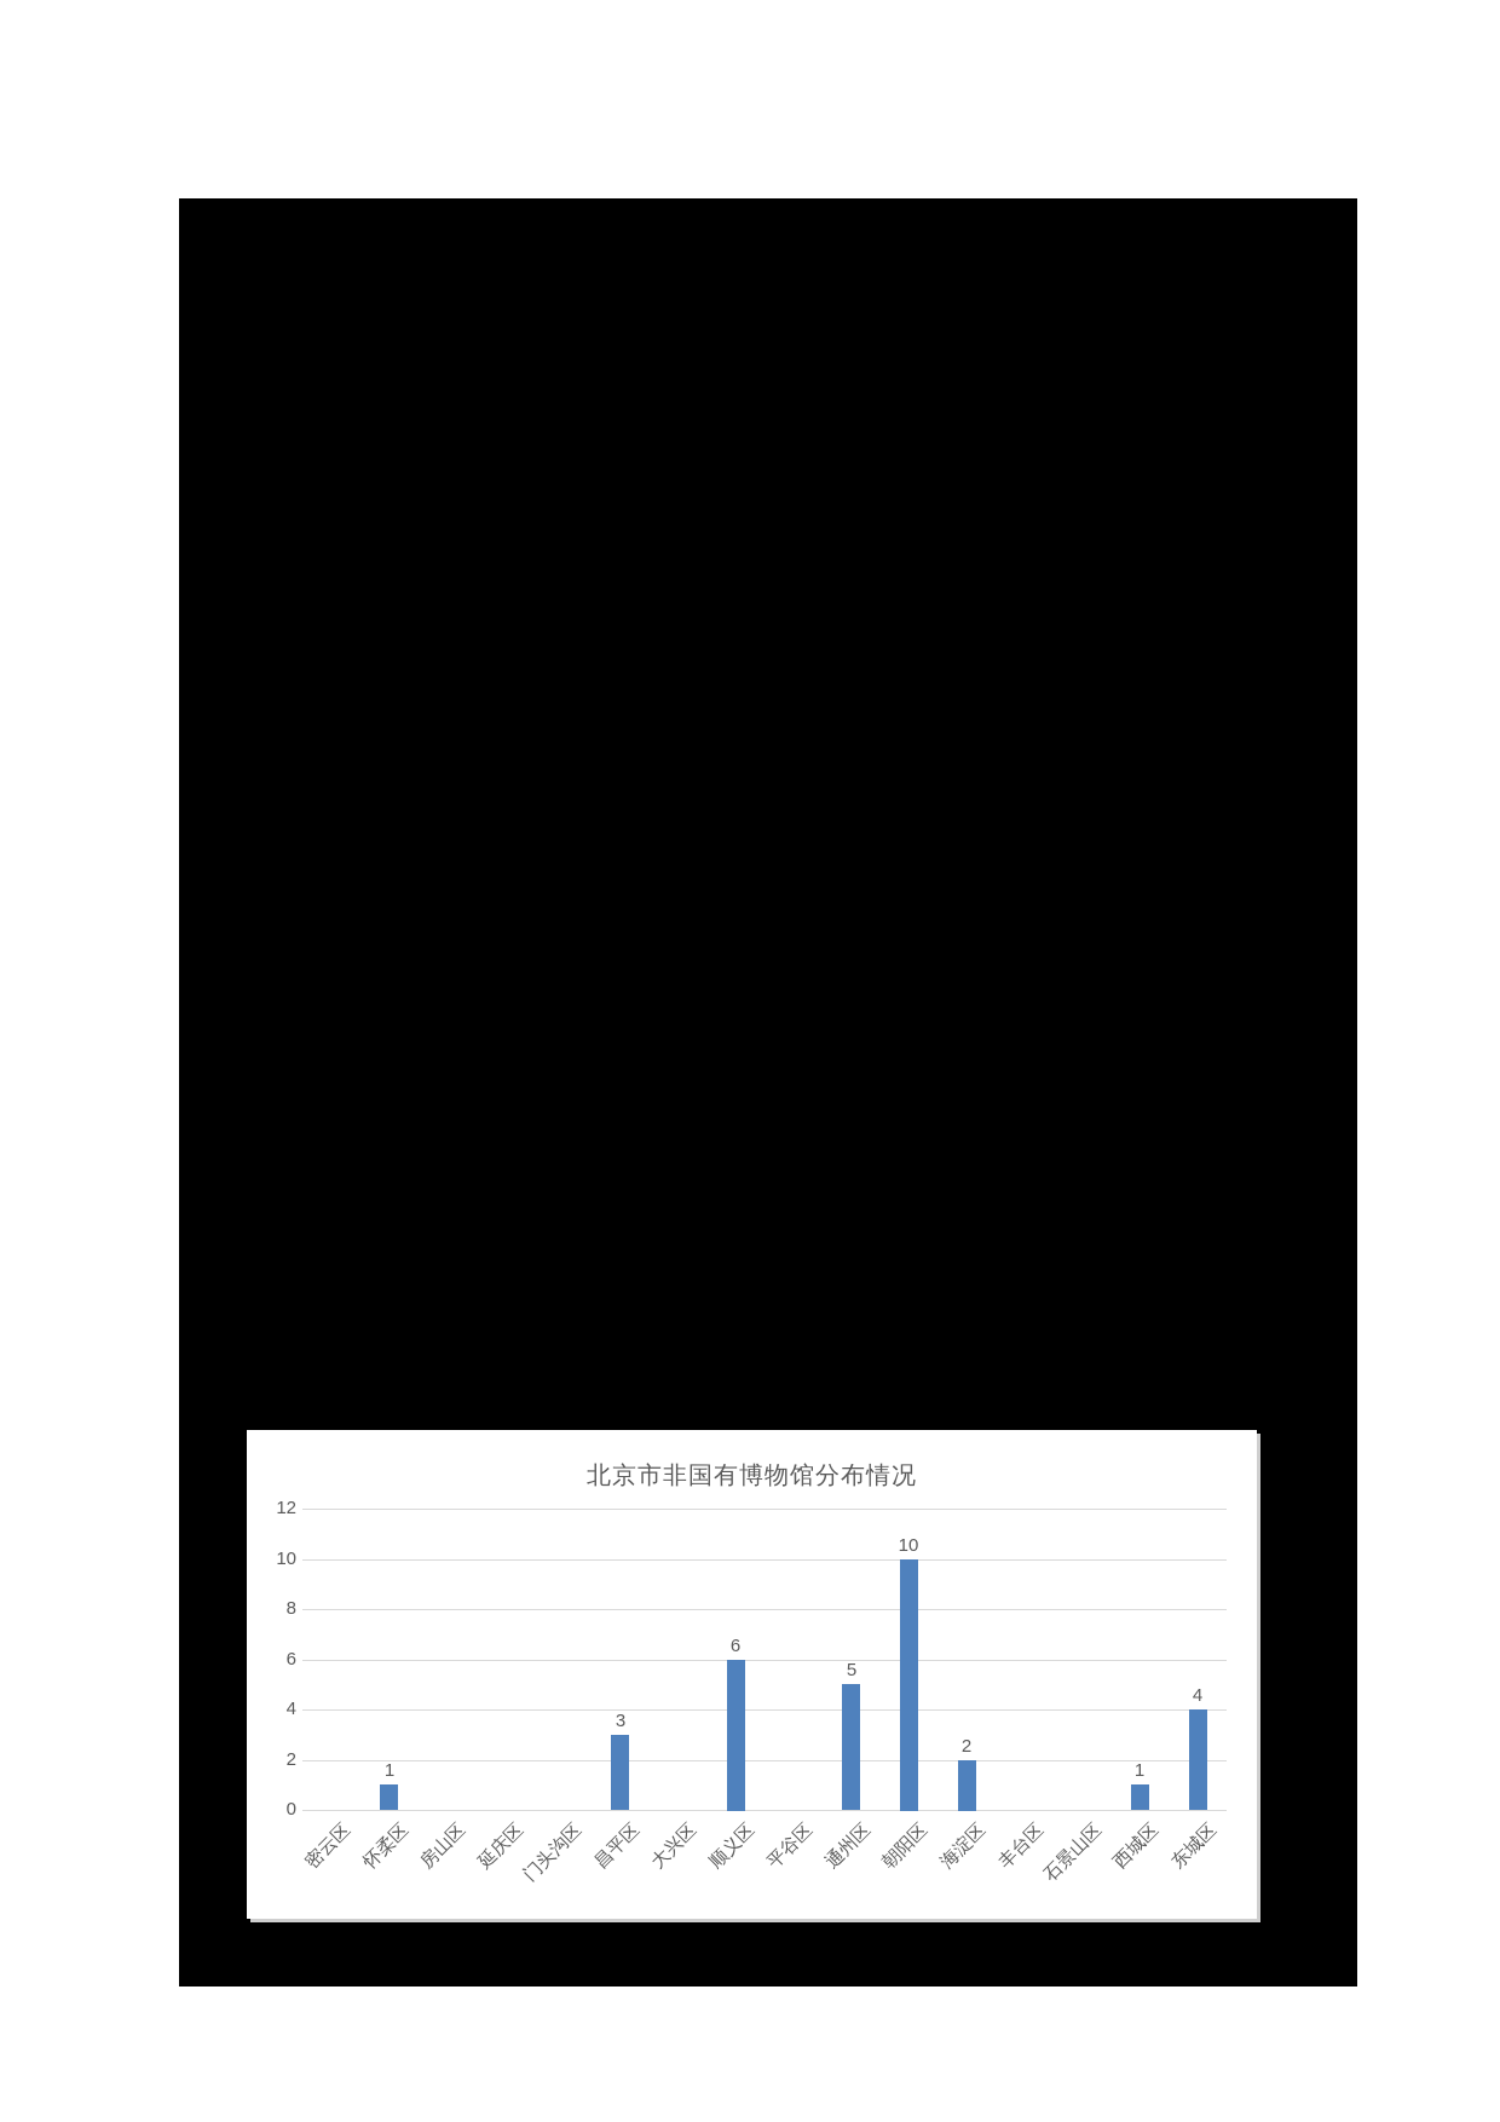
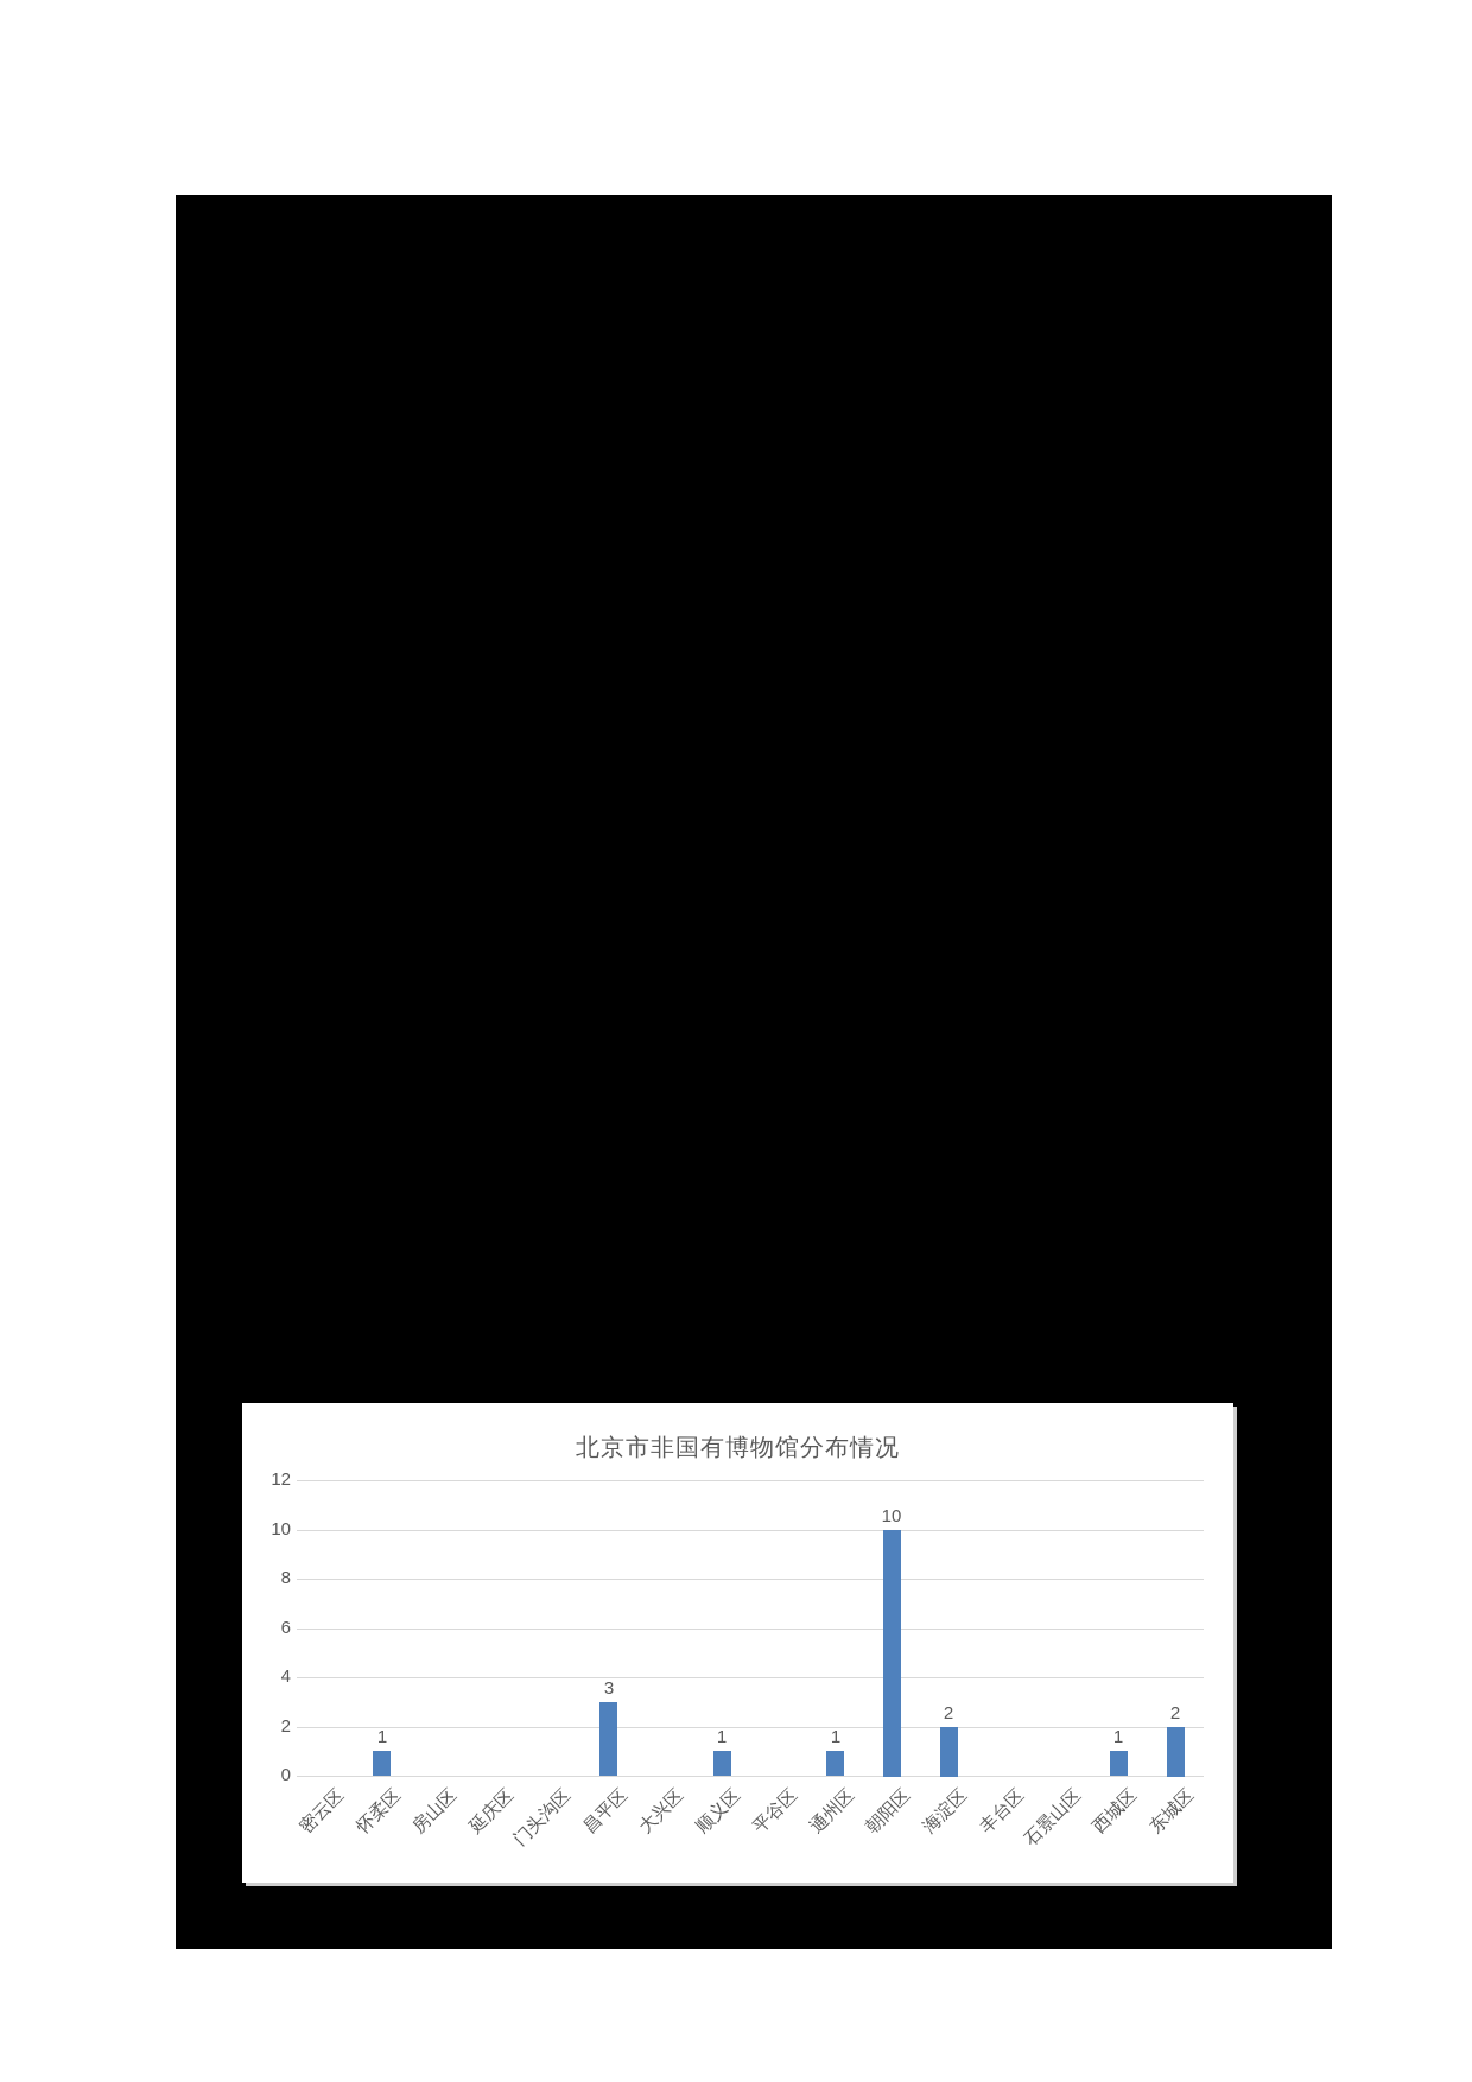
顺义区: 6 -> 1
通州区: 5 -> 1
东城区: 4 -> 2
